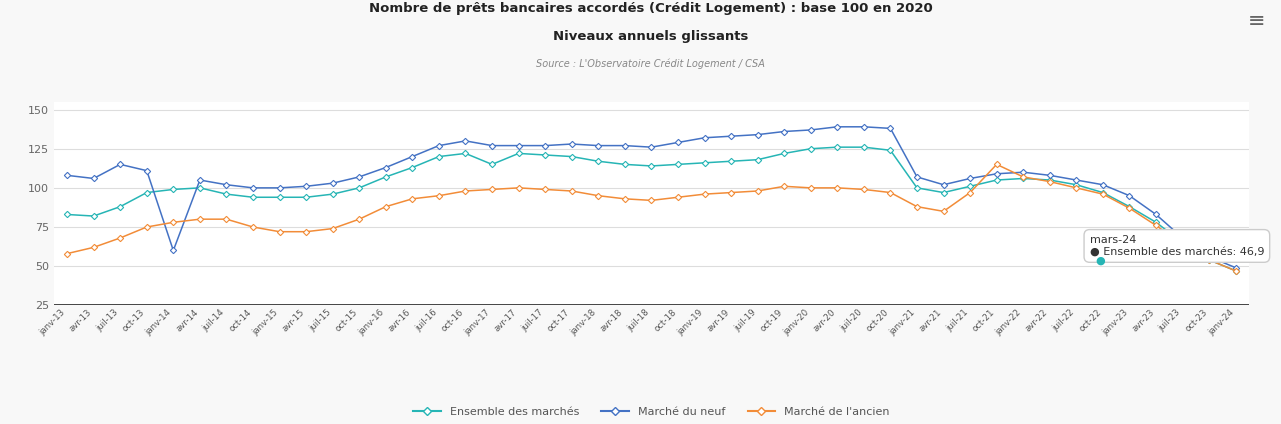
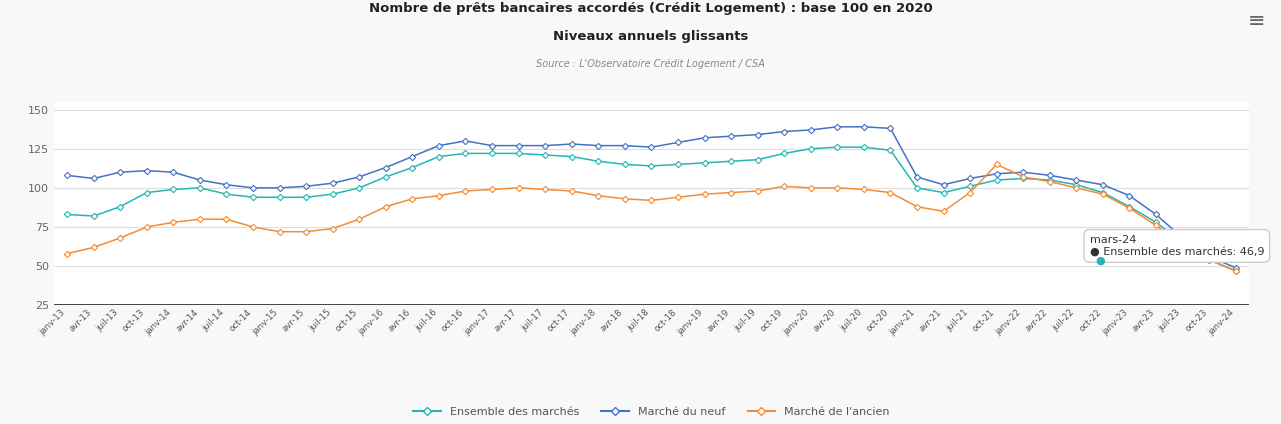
Marché du neuf/juil-13: 115 -> 110
Marché du neuf/janv-14: 60 -> 110
Ensemble des marchés/janv-17: 115 -> 122
